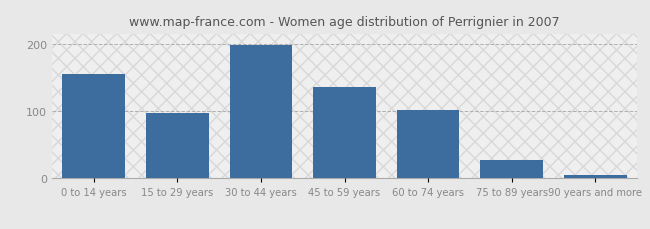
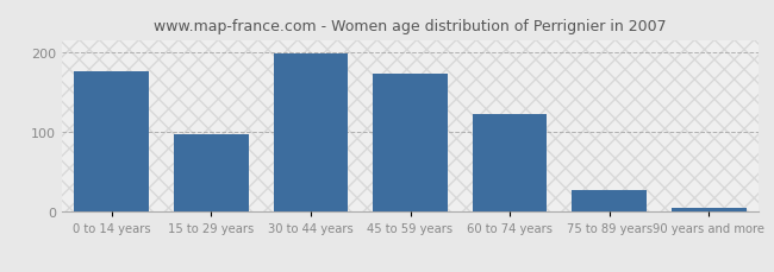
0 to 14 years: 155 -> 176
45 to 59 years: 135 -> 172
60 to 74 years: 101 -> 122
